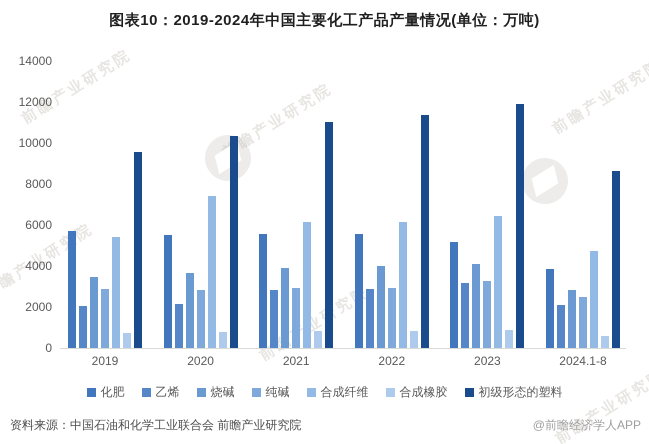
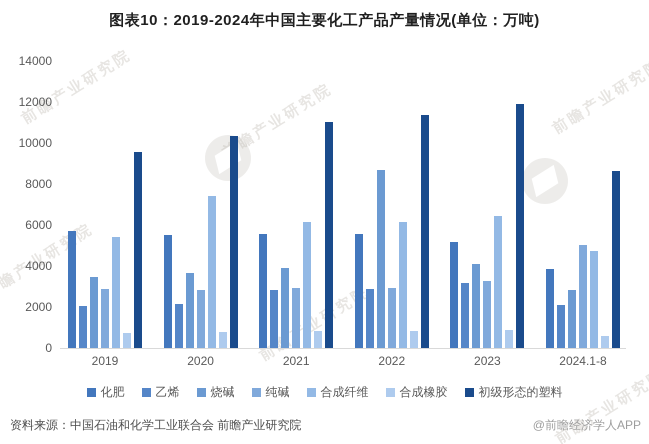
烧碱/2022: 4000 -> 8700
纯碱/2024.1-8: 2500 -> 5000
